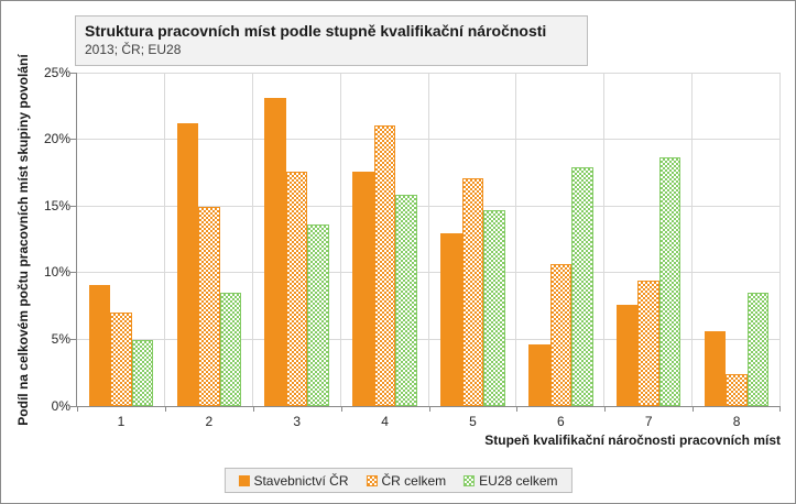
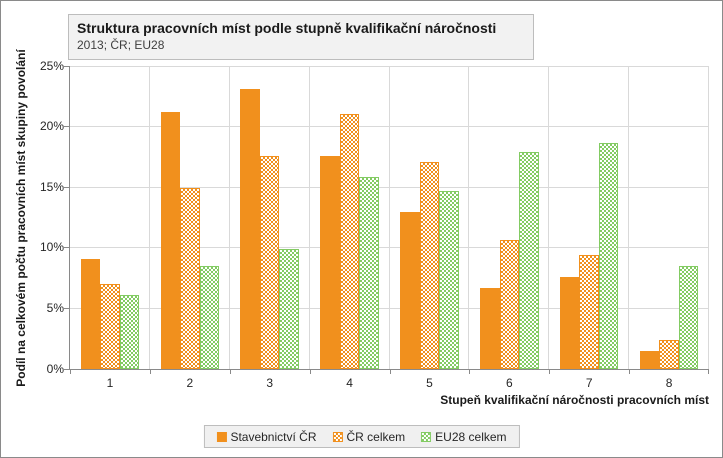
EU28 celkem/1: 5.0% -> 6.1%
EU28 celkem/3: 13.7% -> 9.9%
Stavebnictví ČR/6: 4.6% -> 6.7%
Stavebnictví ČR/8: 5.6% -> 1.5%
